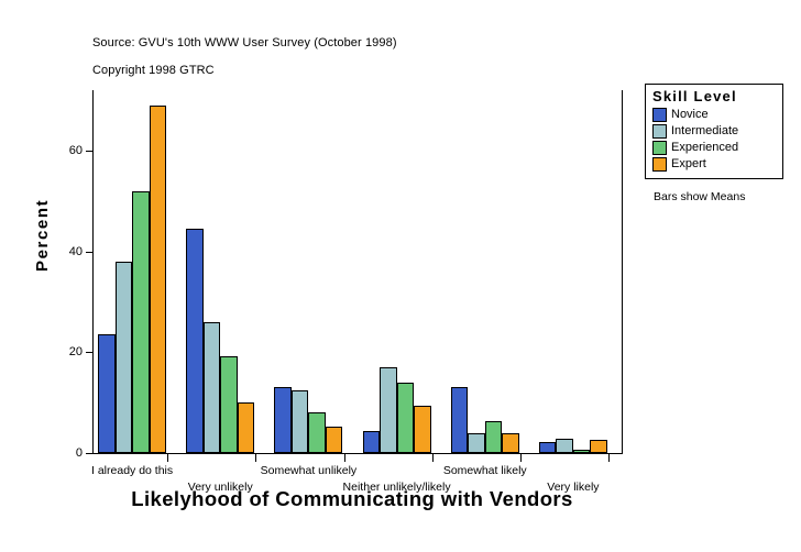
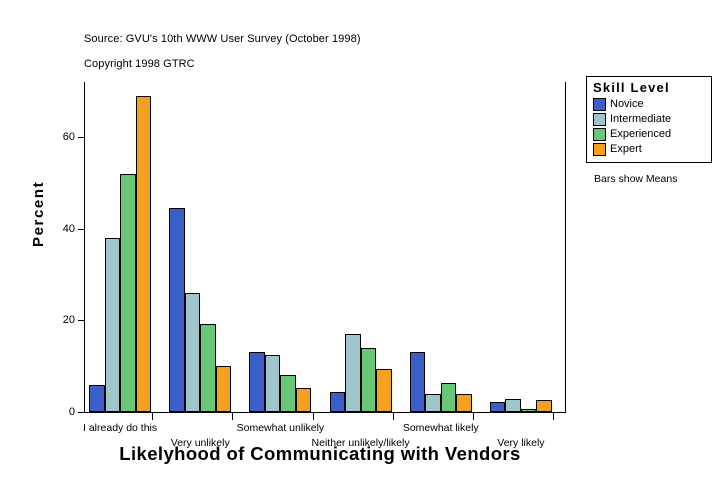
Novice/I already do this: 24 -> 6
